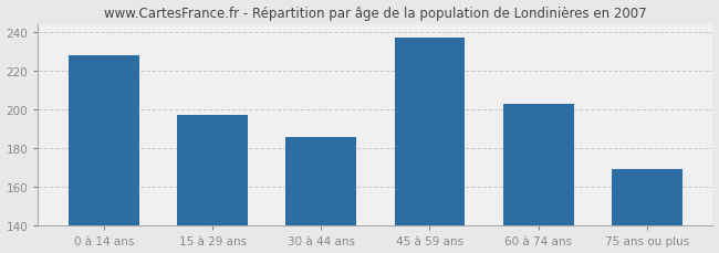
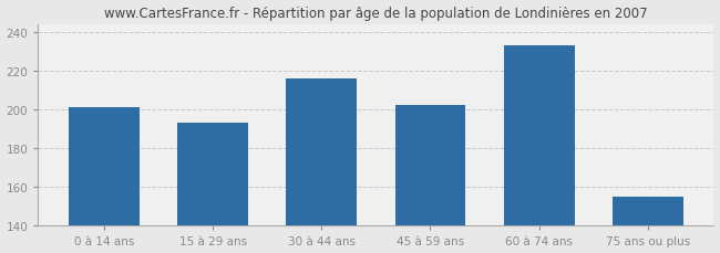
0 à 14 ans: 228 -> 201
15 à 29 ans: 197 -> 193
30 à 44 ans: 186 -> 216
45 à 59 ans: 237 -> 202
60 à 74 ans: 203 -> 233
75 ans ou plus: 169 -> 155
